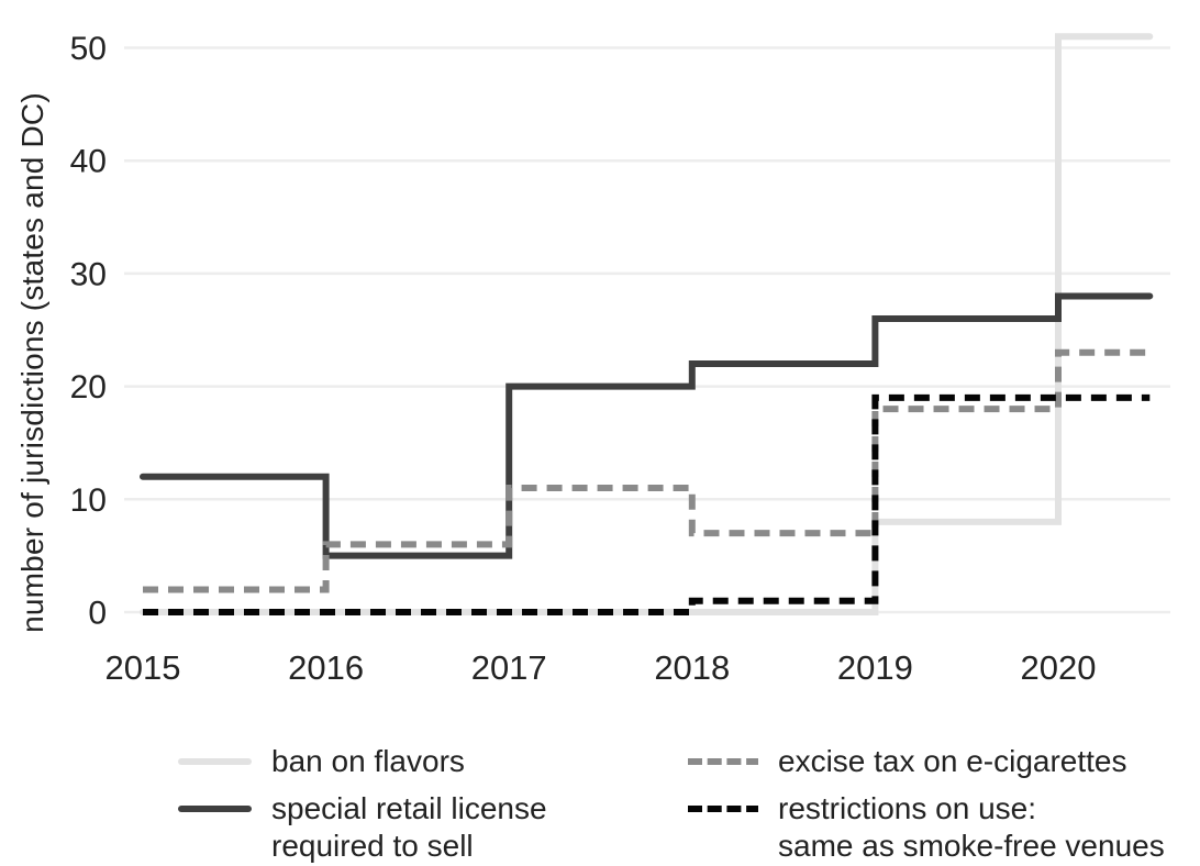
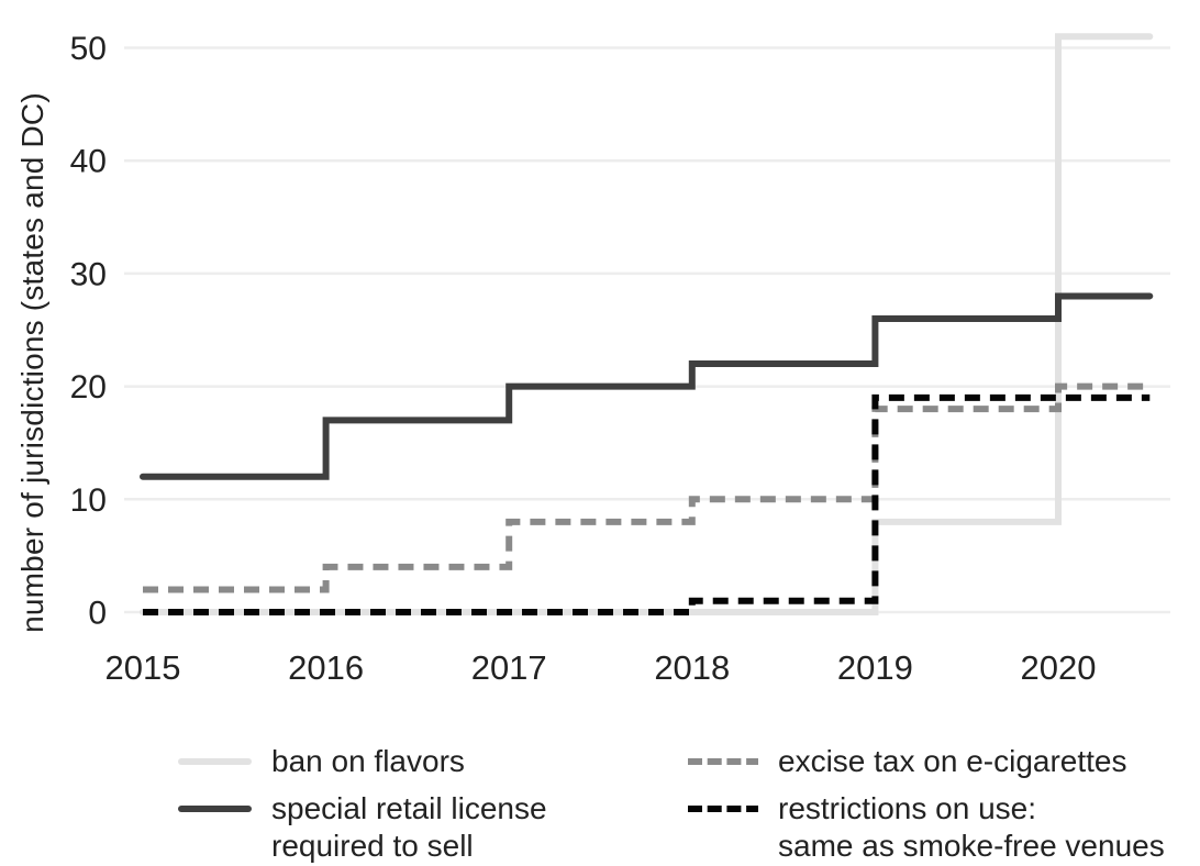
special retail license required to sell/2016: 5 -> 17
excise tax on e-cigarettes/2016: 6 -> 4
excise tax on e-cigarettes/2017: 11 -> 8
excise tax on e-cigarettes/2018: 7 -> 10
excise tax on e-cigarettes/2020: 23 -> 20
